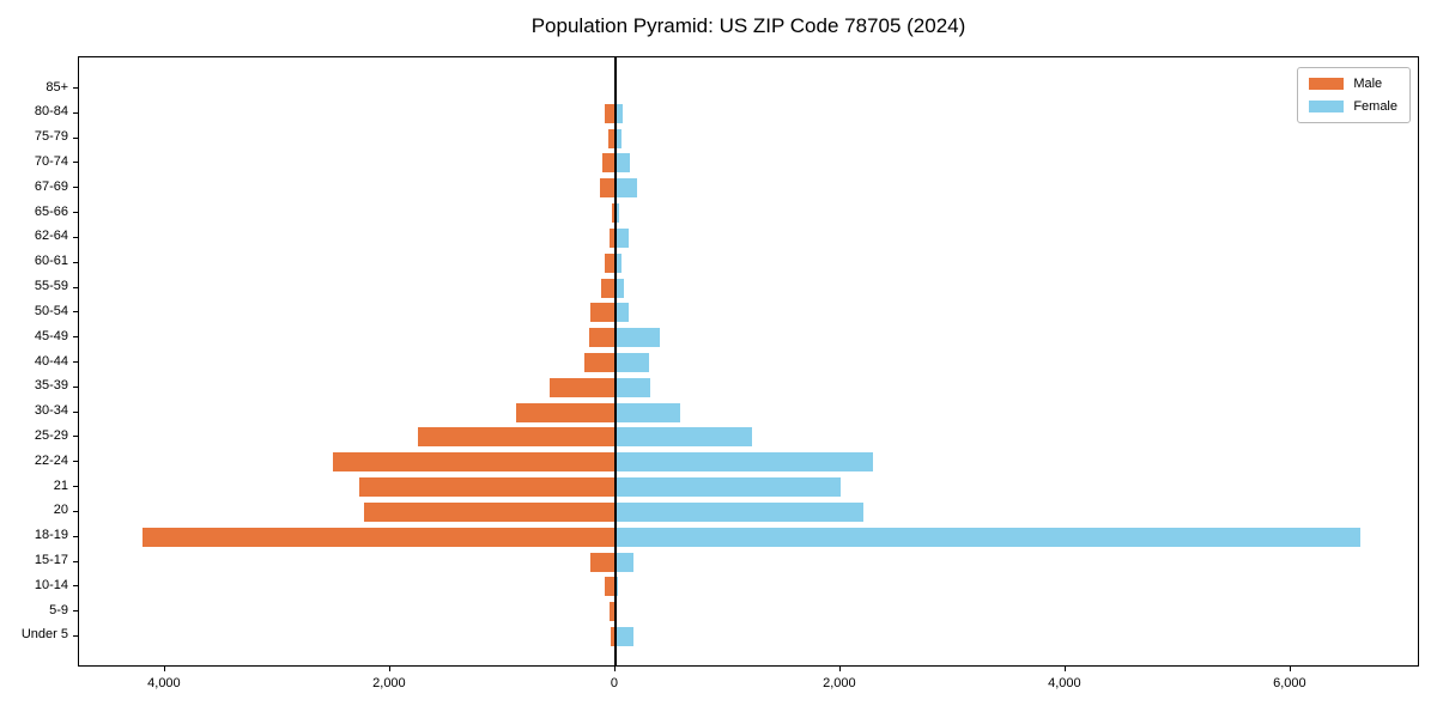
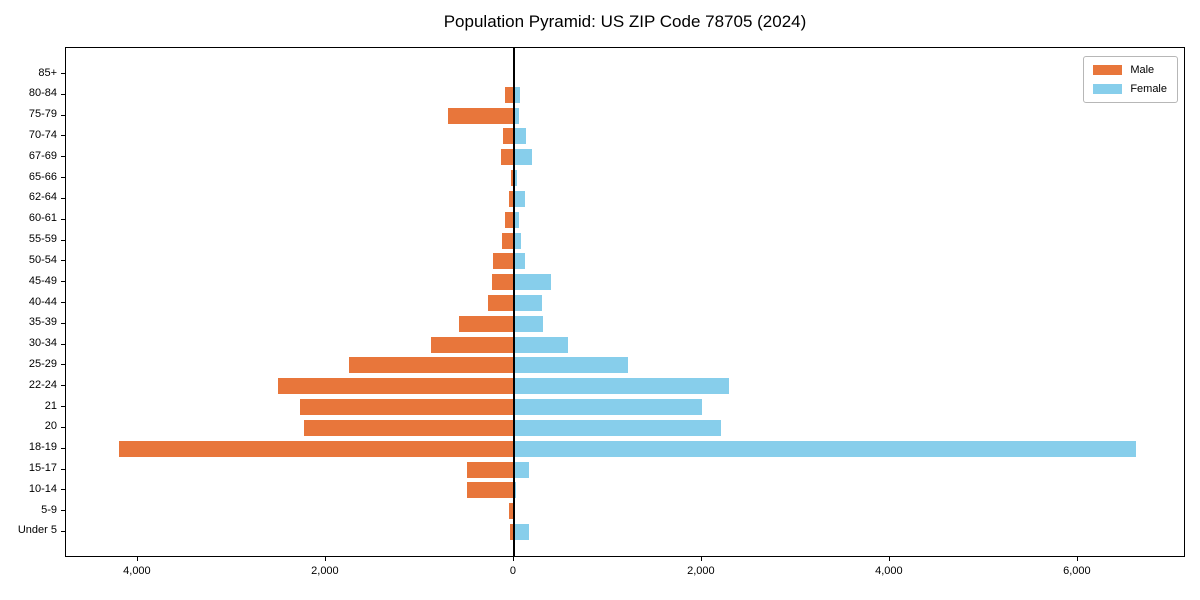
Male/75-79: 100 -> 700
Male/15-17: 200 -> 500
Male/10-14: 100 -> 500
